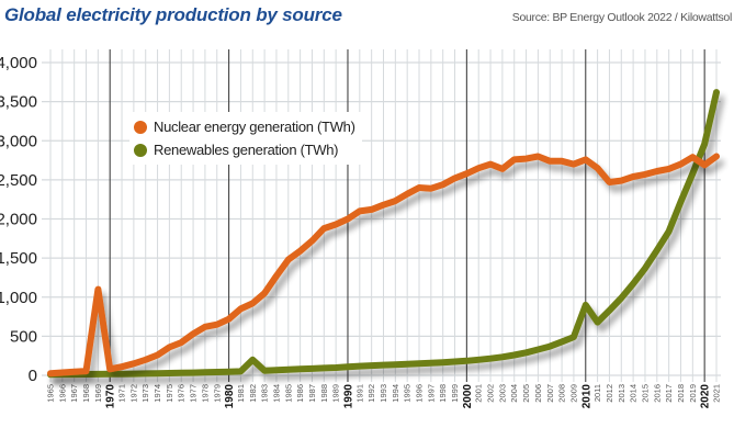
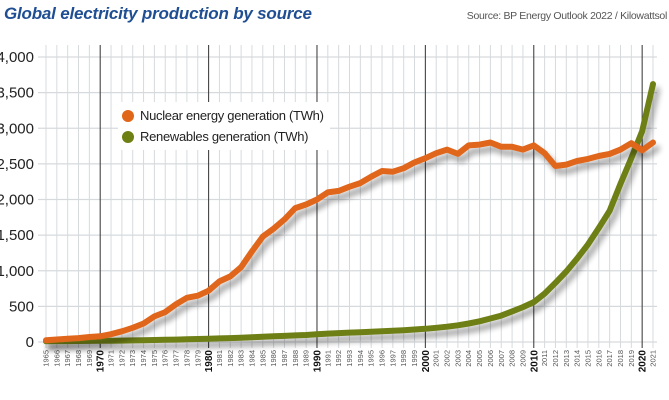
Nuclear energy generation (TWh)/1969: 1100 -> 100
Renewables generation (TWh)/1982: 200 -> 100
Renewables generation (TWh)/2010: 900 -> 600
